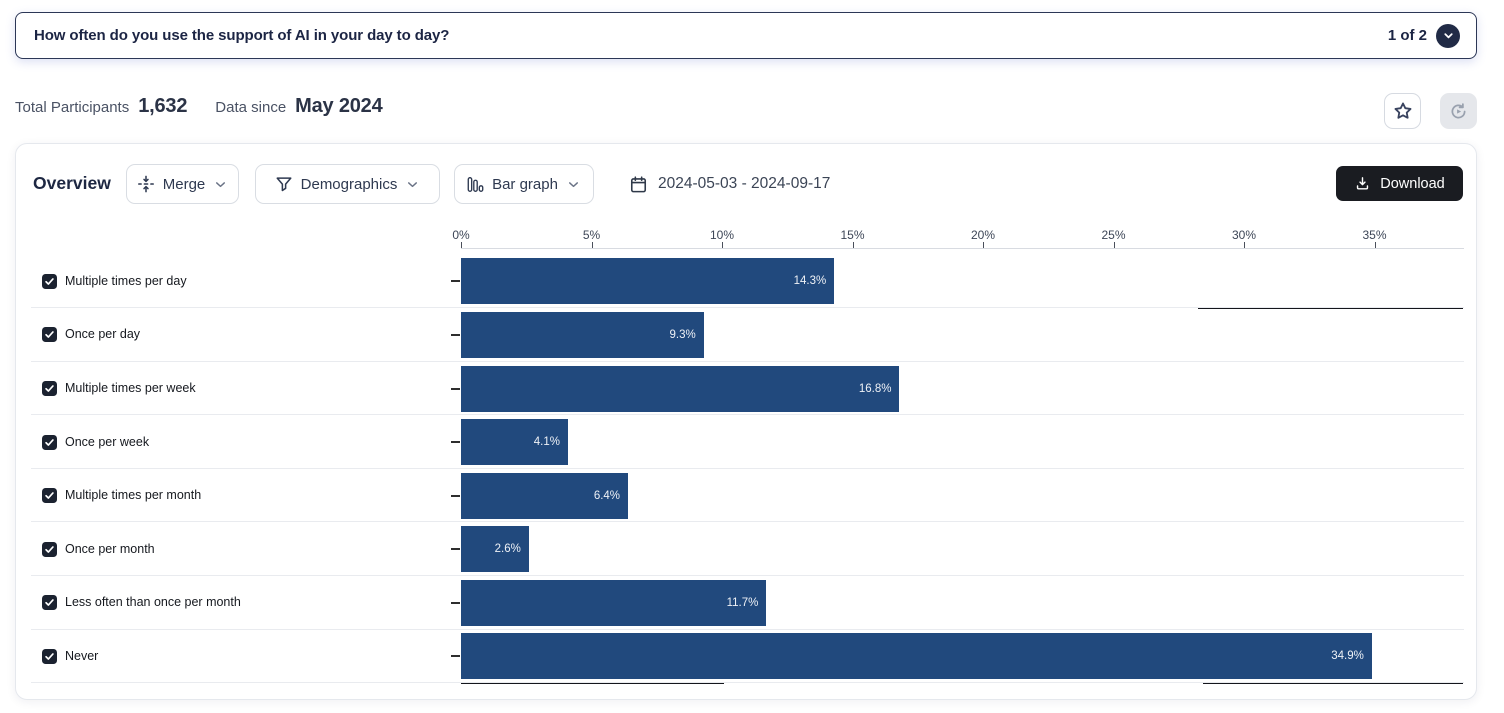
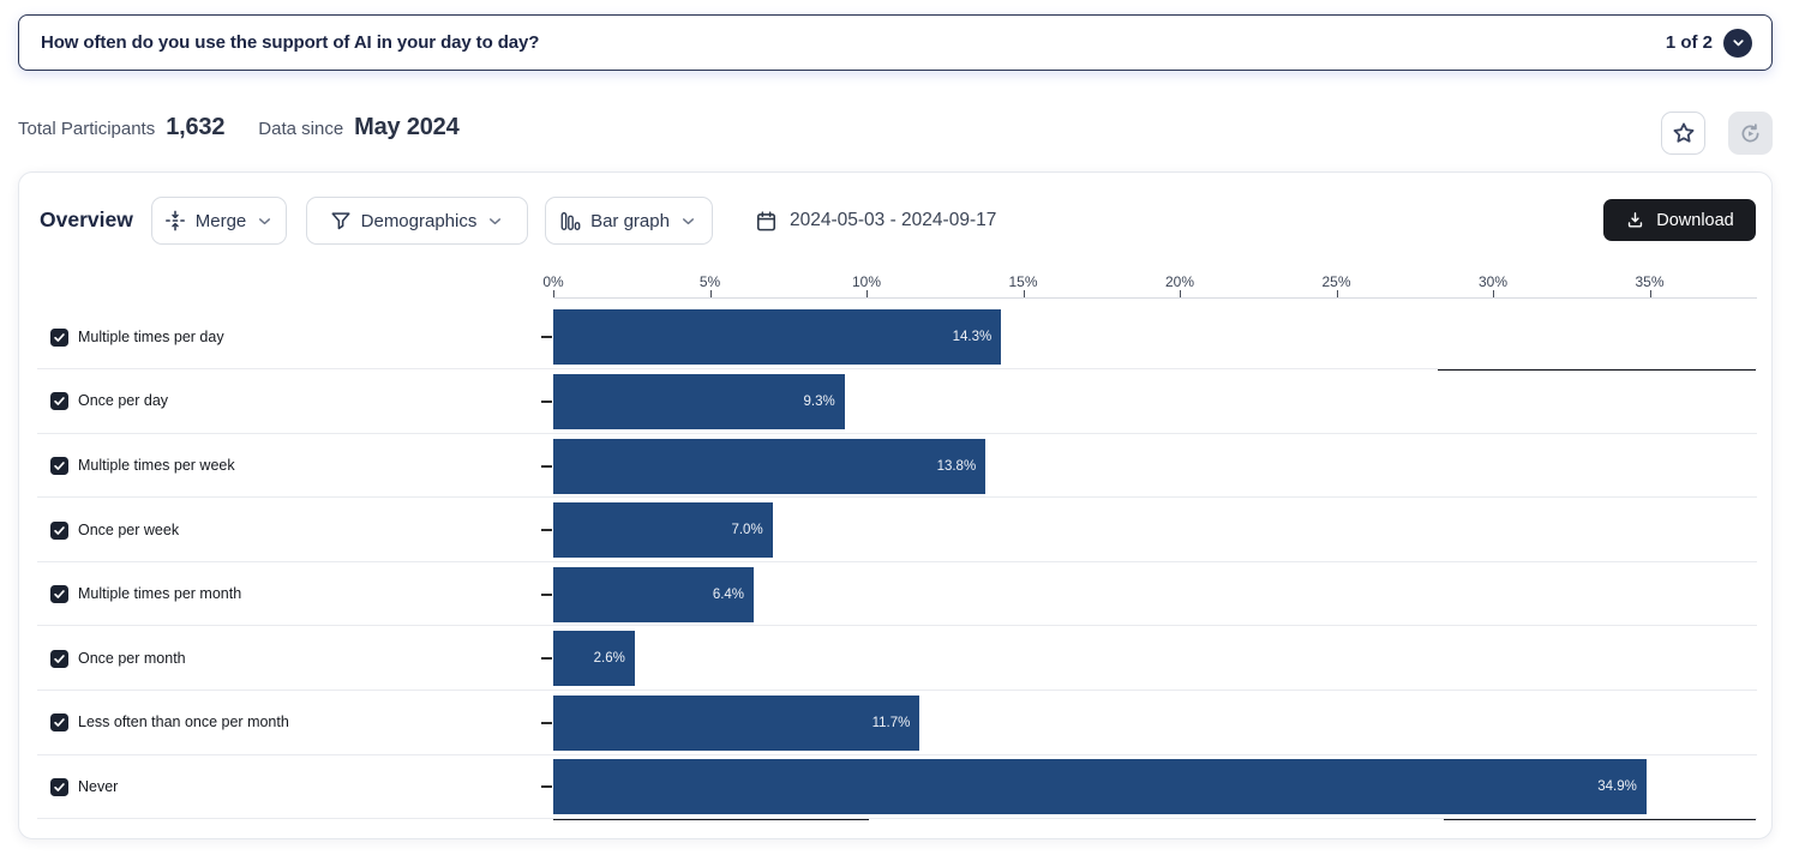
Multiple times per week: 16.8% -> 13.8%
Once per week: 4.1% -> 7.0%
